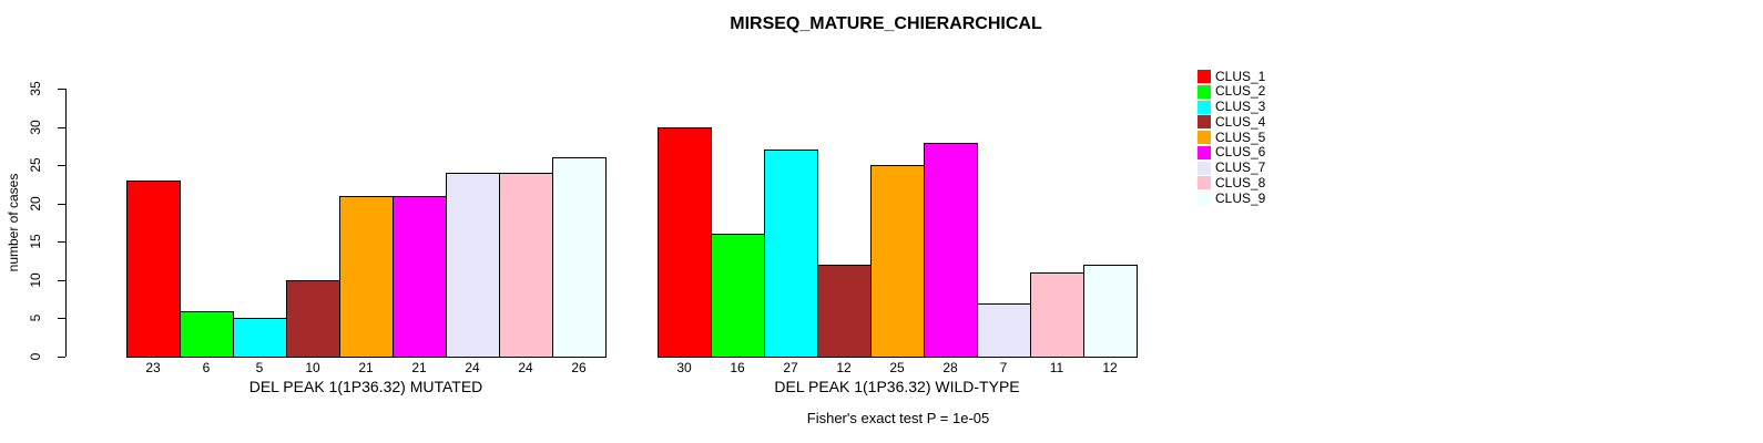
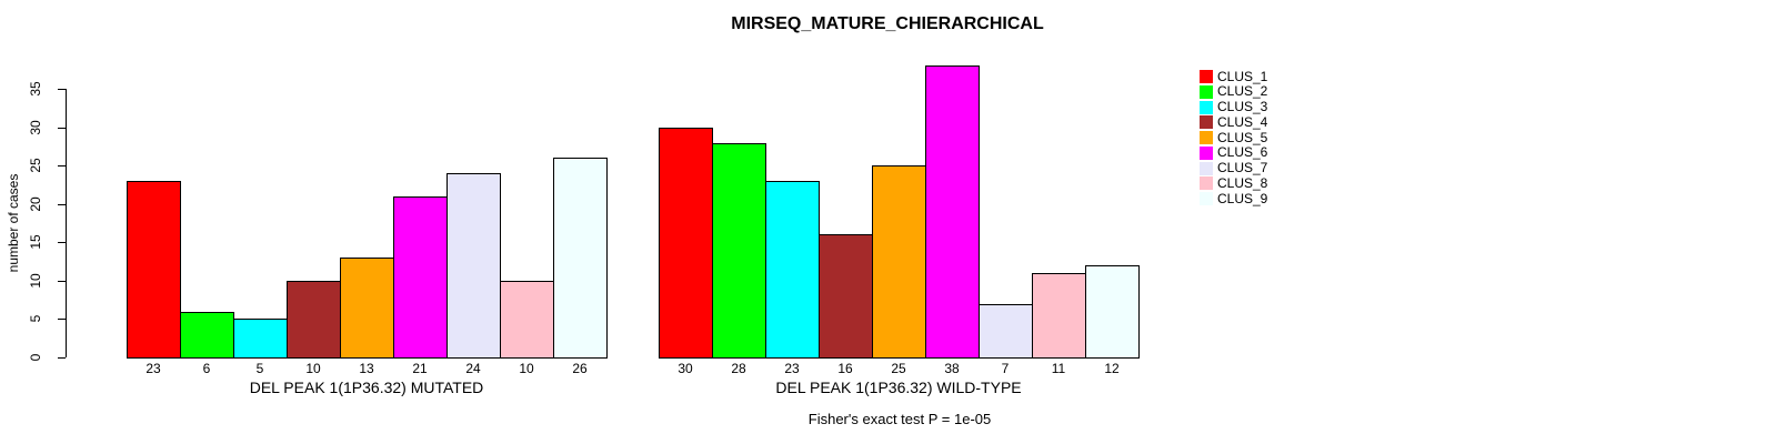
CLUS_5/DEL PEAK 1(1P36.32) MUTATED: 21 -> 13
CLUS_8/DEL PEAK 1(1P36.32) MUTATED: 24 -> 10
CLUS_2/DEL PEAK 1(1P36.32) WILD-TYPE: 16 -> 28
CLUS_3/DEL PEAK 1(1P36.32) WILD-TYPE: 27 -> 23
CLUS_4/DEL PEAK 1(1P36.32) WILD-TYPE: 12 -> 16
CLUS_6/DEL PEAK 1(1P36.32) WILD-TYPE: 28 -> 38
